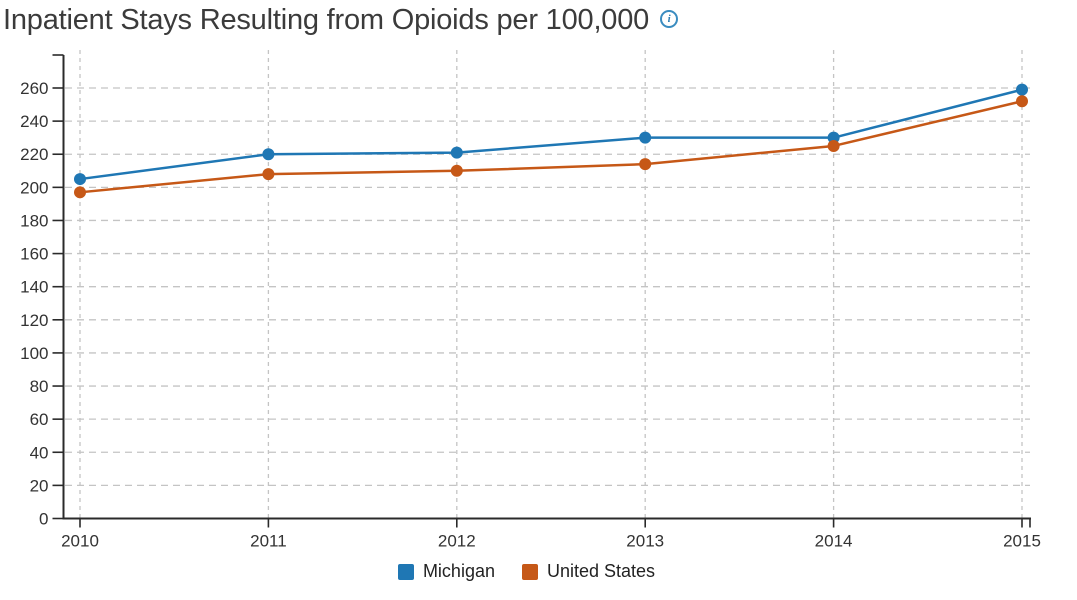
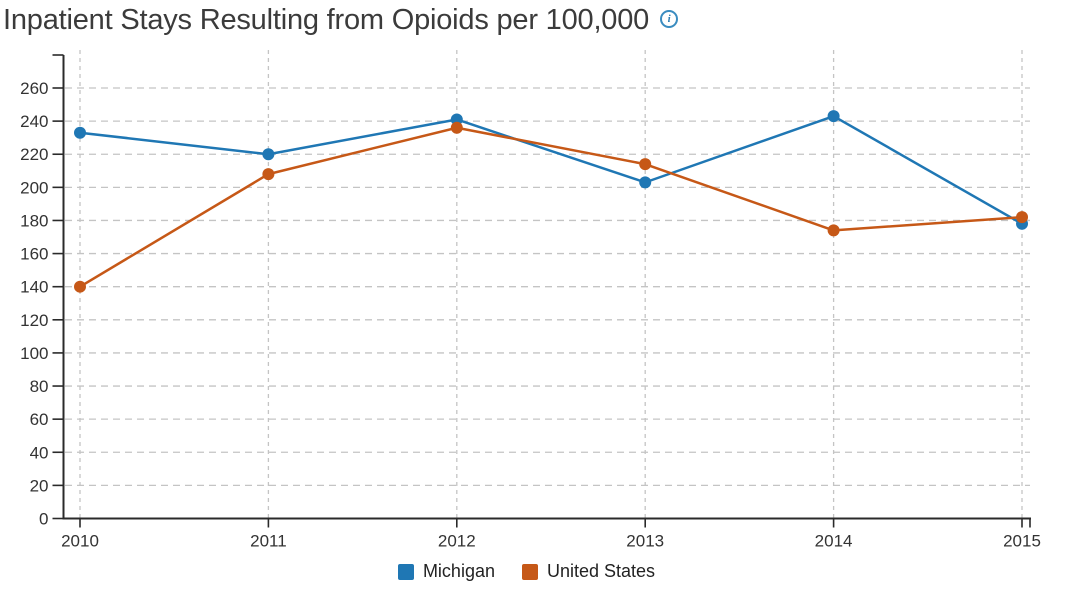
Michigan/2010: 205 -> 233
United States/2010: 197 -> 140
Michigan/2012: 221 -> 241
United States/2012: 210 -> 236
Michigan/2013: 230 -> 203
Michigan/2014: 230 -> 243
United States/2014: 225 -> 174
Michigan/2015: 259 -> 178
United States/2015: 252 -> 182
